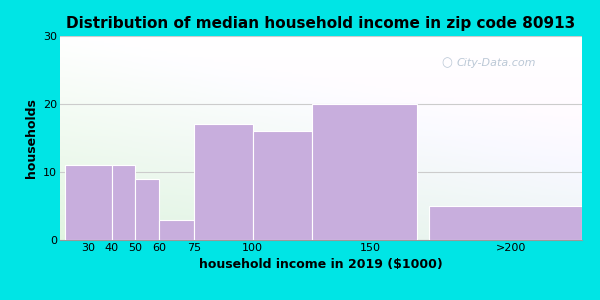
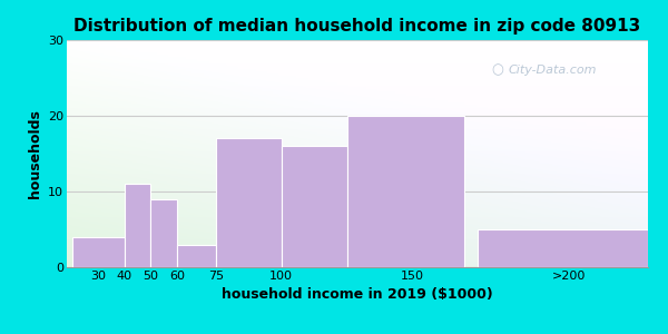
30: 11 -> 4
